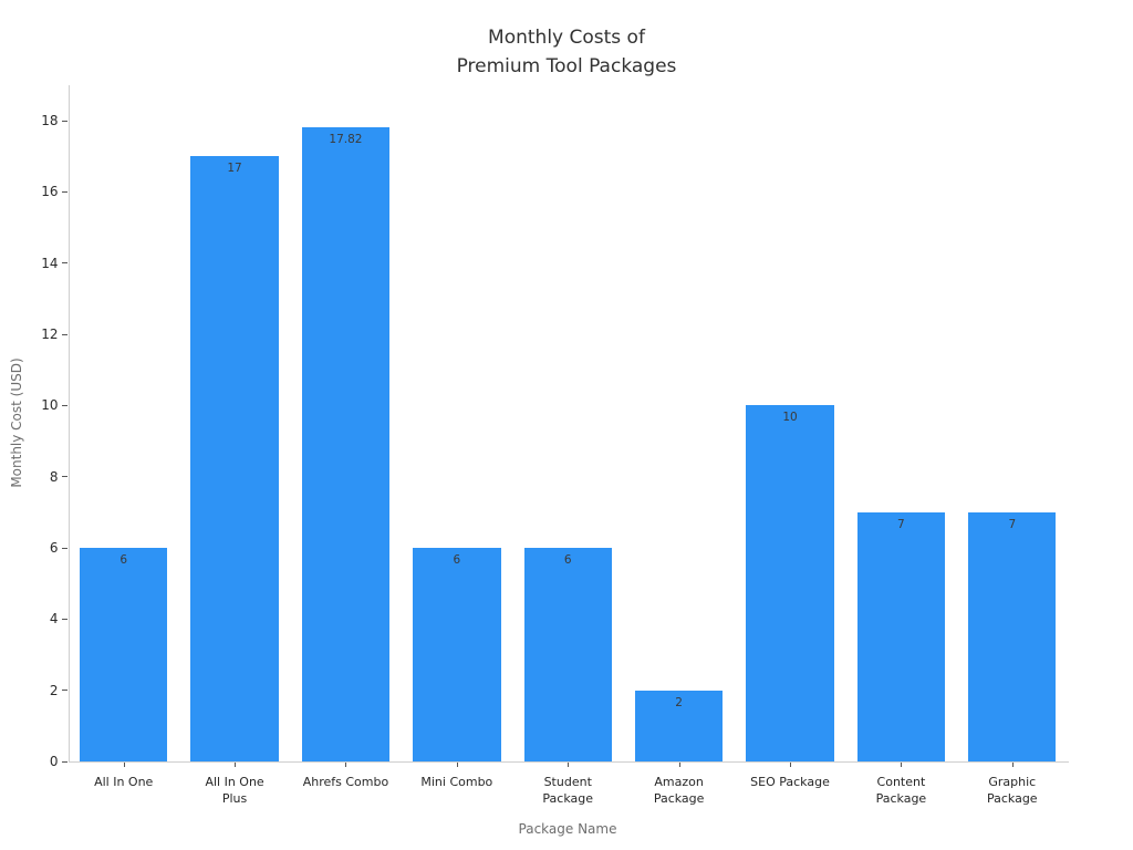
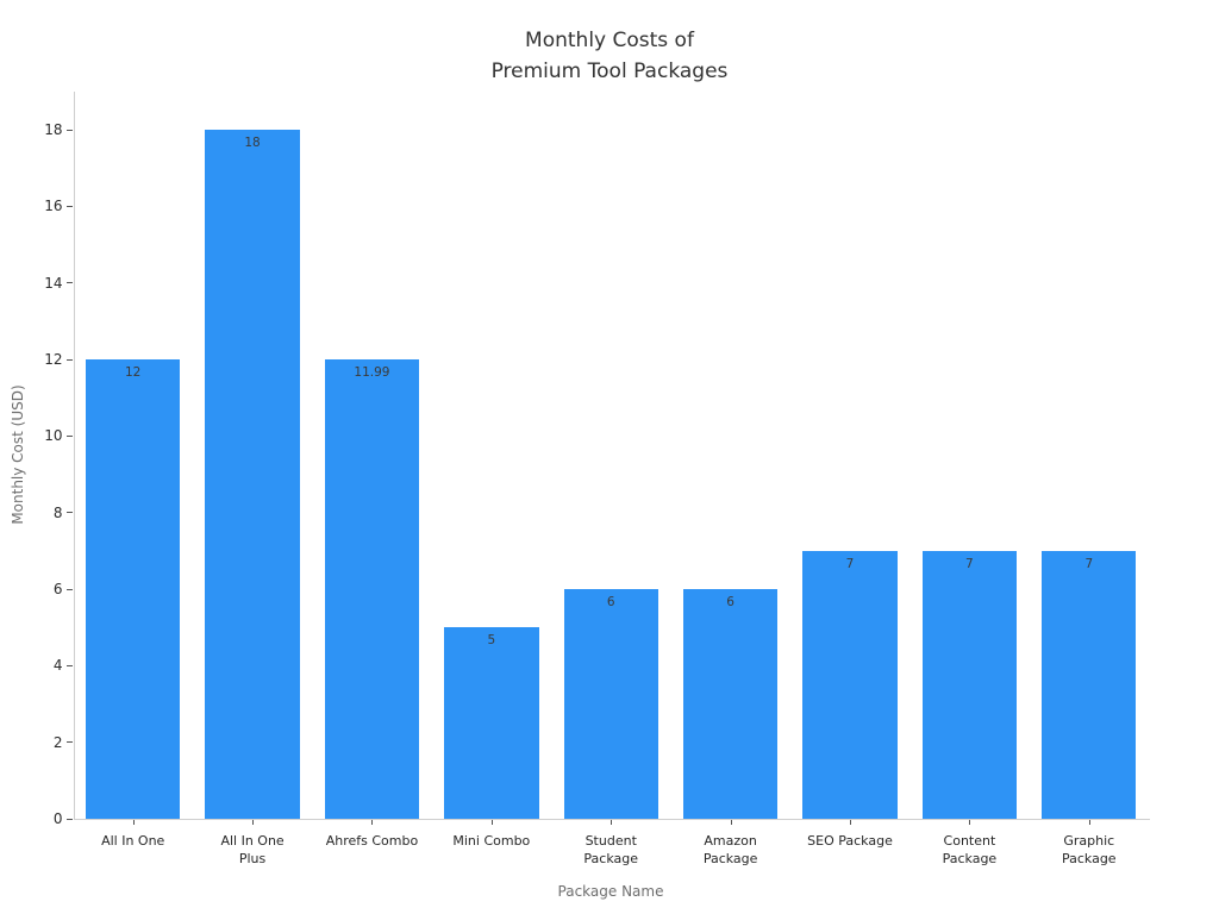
All In One: 6 -> 12
All In One Plus: 17 -> 18
Ahrefs Combo: 17.82 -> 11.99
Mini Combo: 6 -> 5
Amazon Package: 2 -> 6
SEO Package: 10 -> 7
